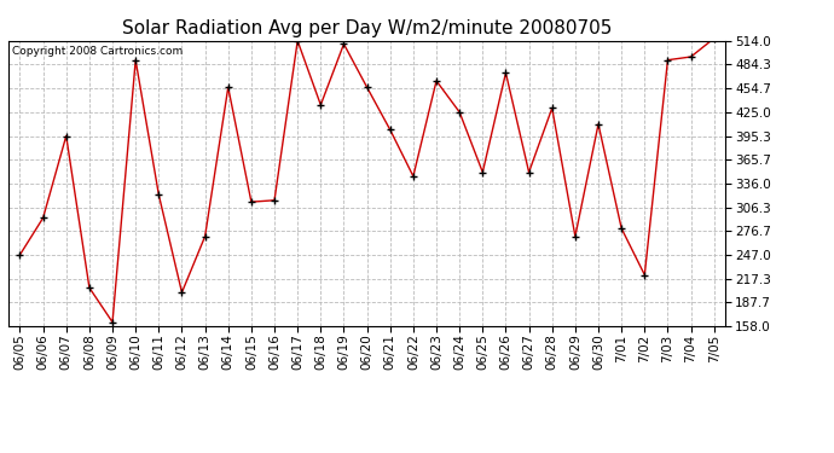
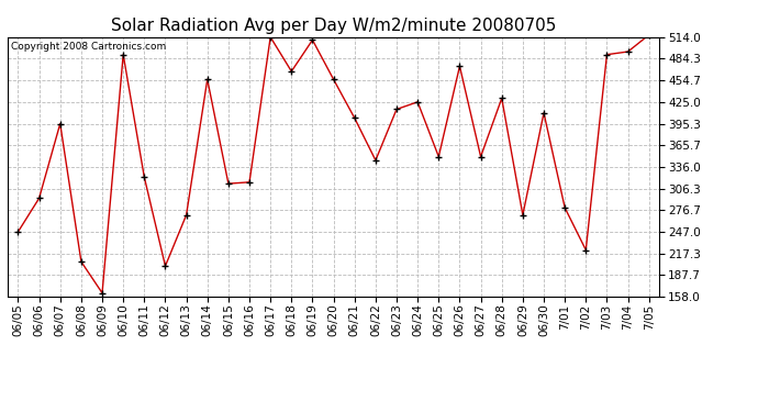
06/18: 434 -> 467
06/23: 464 -> 415
